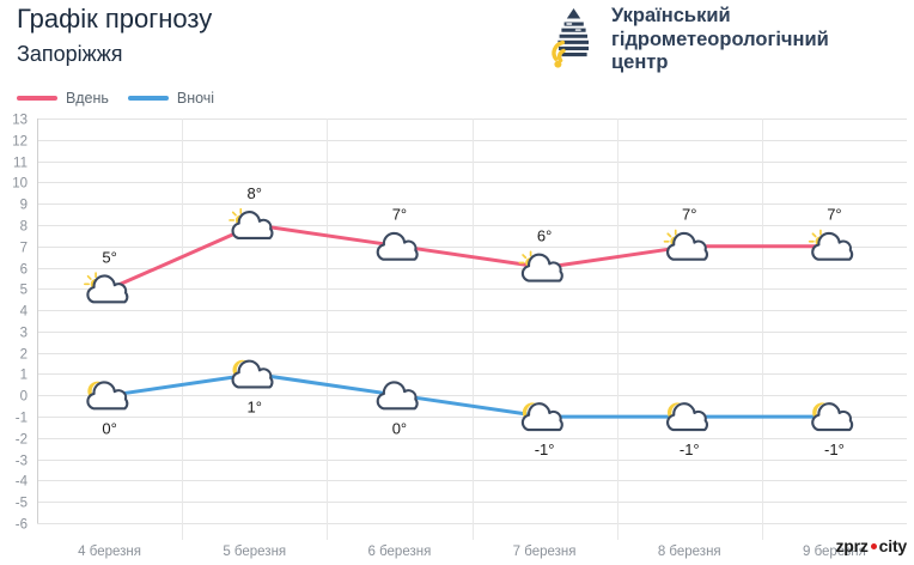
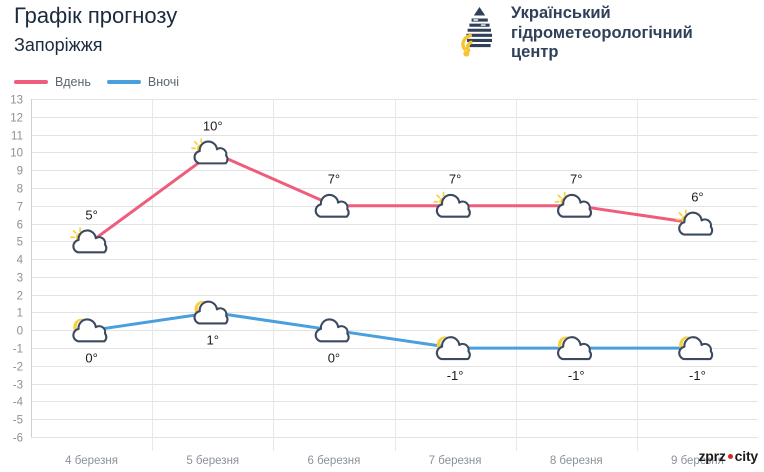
Вдень/5 березня: 8° -> 10°
Вдень/7 березня: 6° -> 7°
Вдень/9 березня: 7° -> 6°
